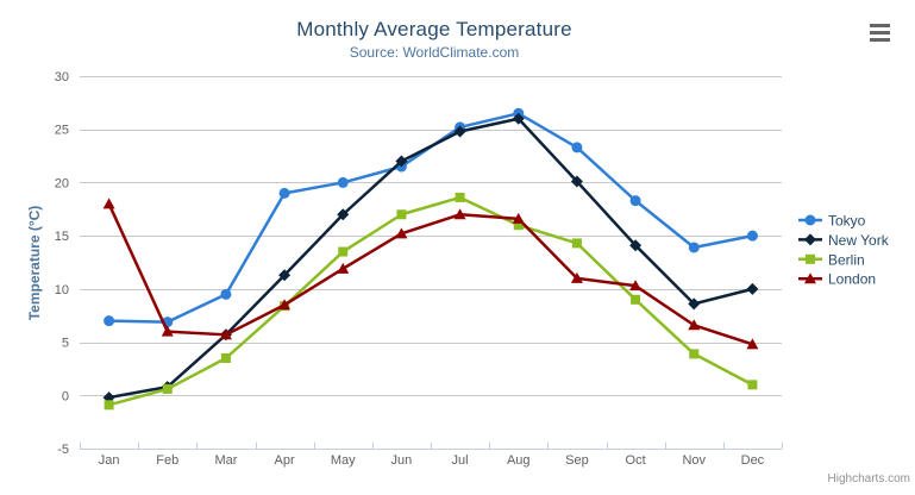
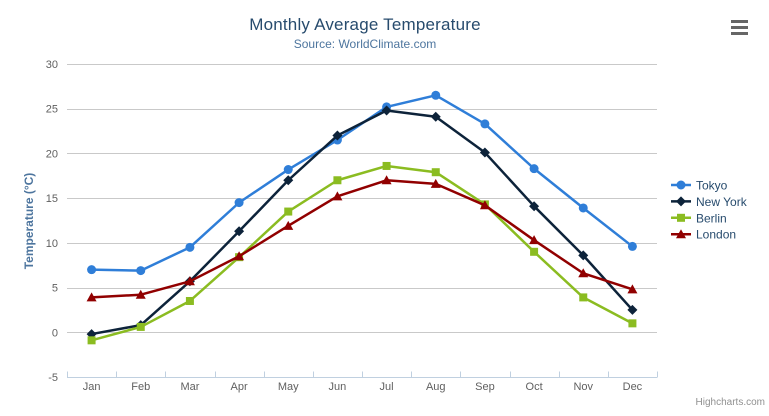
London/Jan: 18 -> 4
London/Feb: 6 -> 4
Tokyo/Apr: 19 -> 14
Tokyo/May: 20 -> 18
New York/Aug: 26 -> 24
Berlin/Aug: 16 -> 18
London/Sep: 11 -> 14
Tokyo/Dec: 15 -> 10
New York/Dec: 10 -> 2
